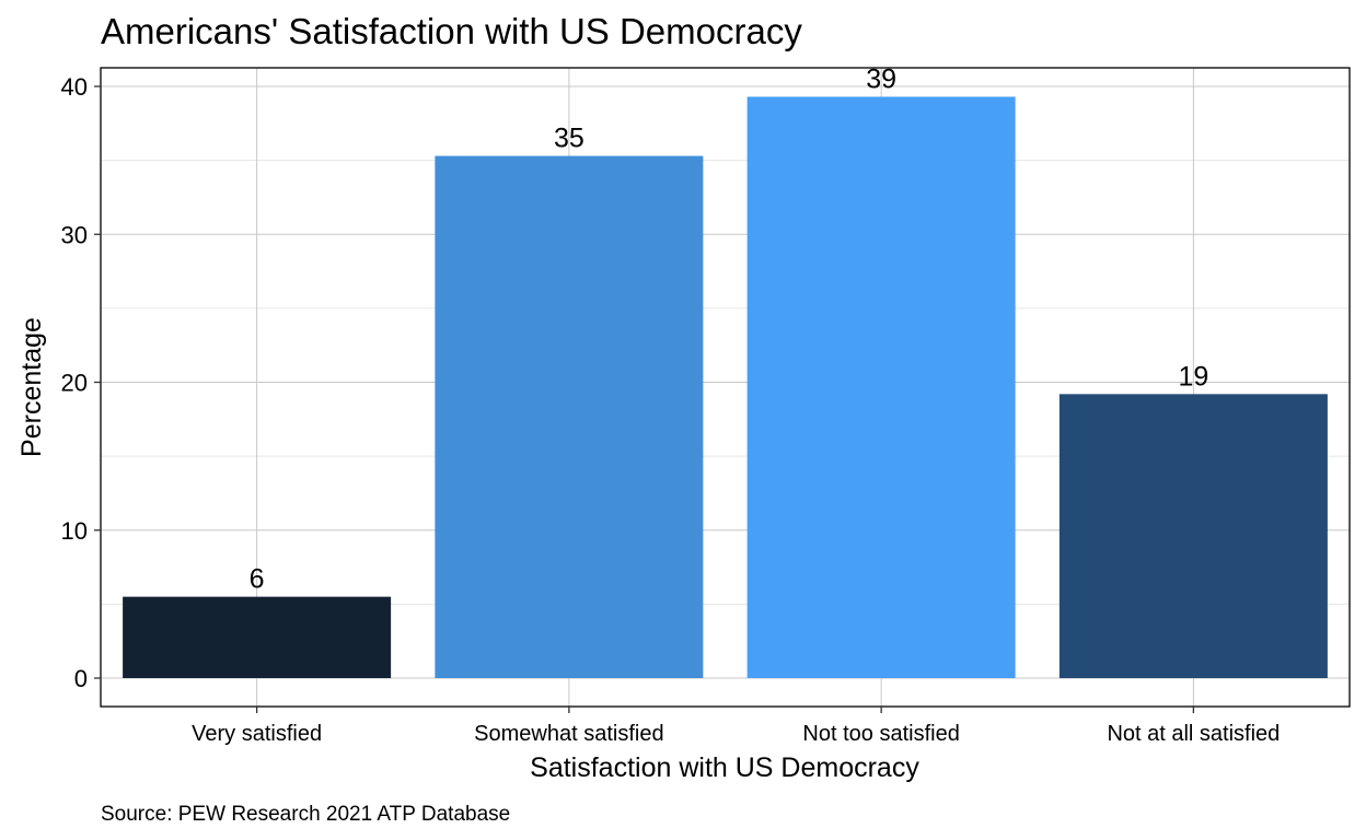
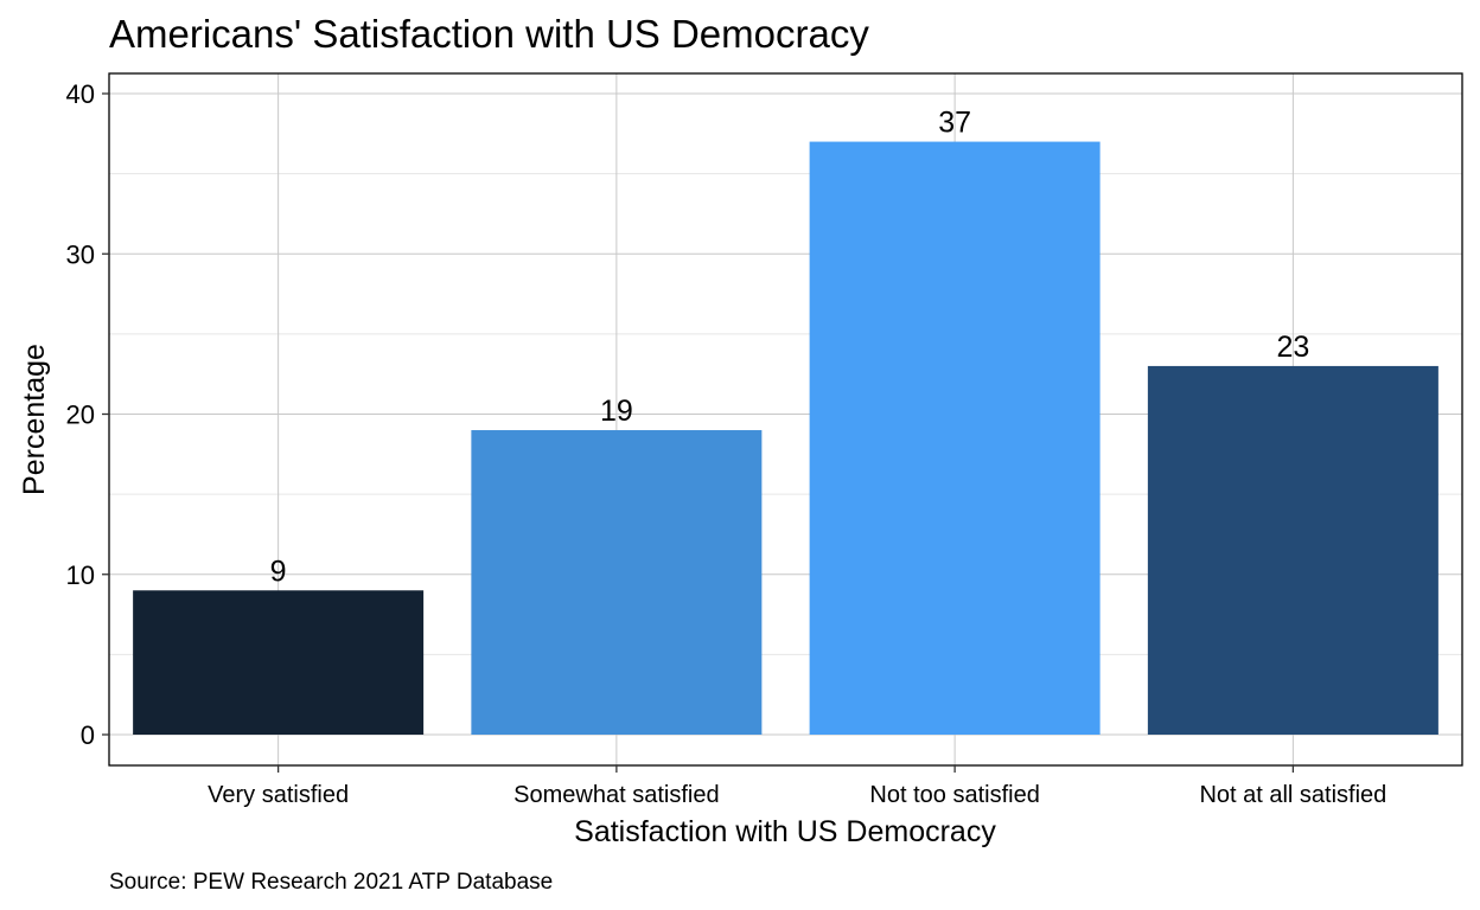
Very satisfied: 6 -> 9
Somewhat satisfied: 35 -> 19
Not too satisfied: 39 -> 37
Not at all satisfied: 19 -> 23
